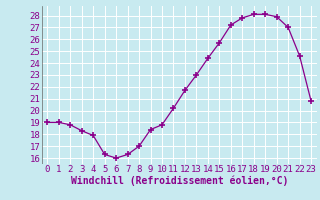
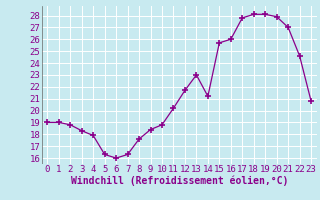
8: 17.0 -> 17.6
14: 24.4 -> 21.2
16: 27.2 -> 26.0
